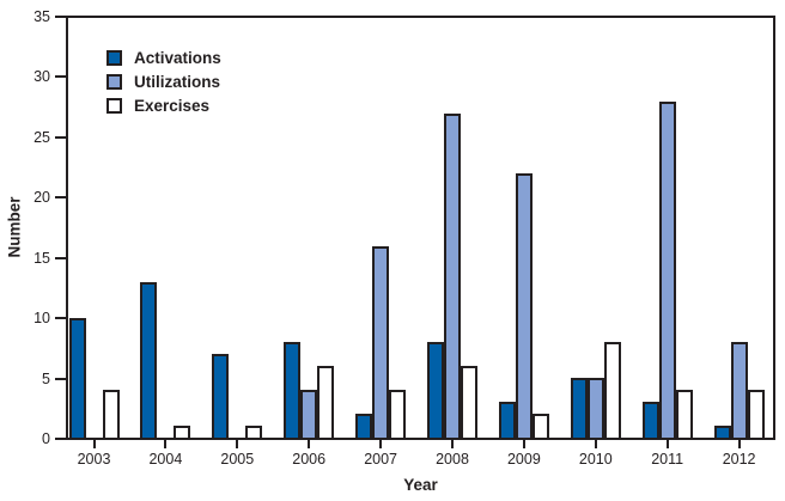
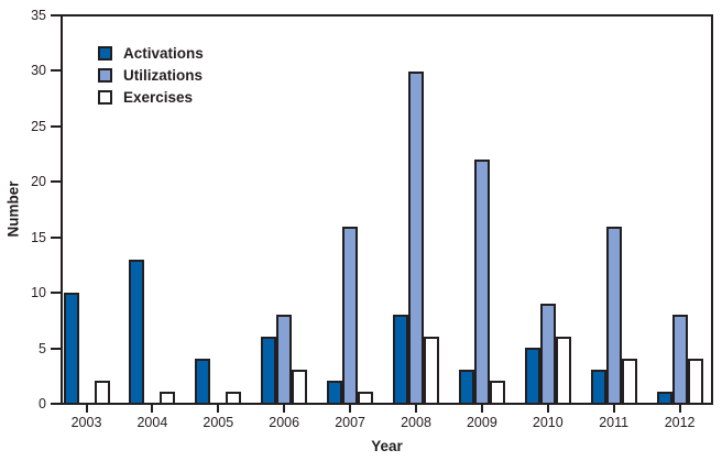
Exercises/2003: 4 -> 2
Activations/2005: 7 -> 4
Activations/2006: 8 -> 6
Utilizations/2006: 4 -> 8
Exercises/2006: 6 -> 3
Exercises/2007: 4 -> 1
Utilizations/2008: 27 -> 30
Utilizations/2010: 5 -> 9
Exercises/2010: 8 -> 6
Utilizations/2011: 28 -> 16
